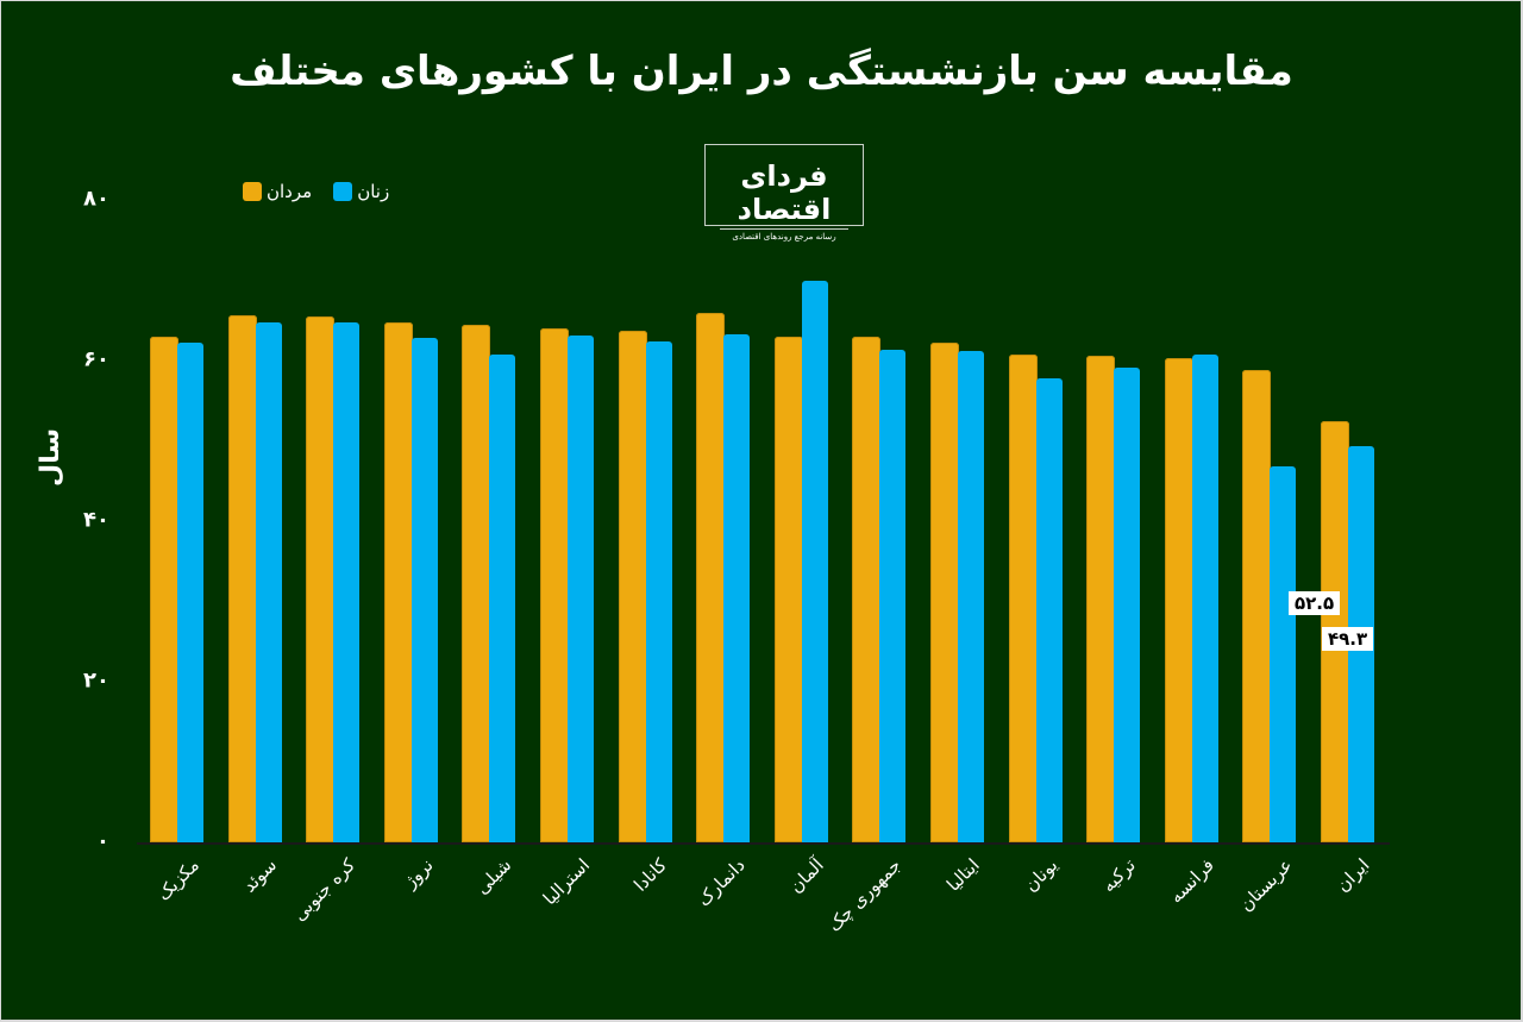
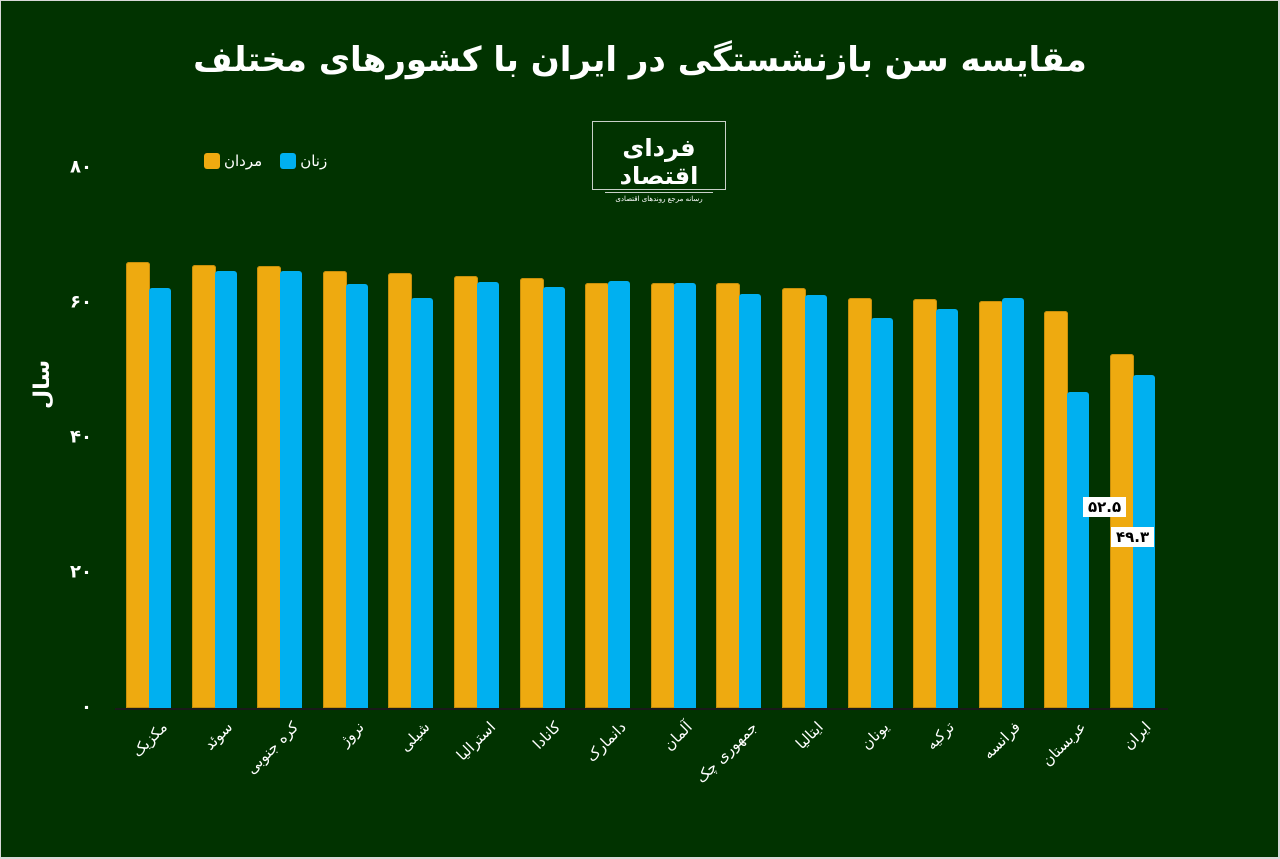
مردان/مکزیک: 63 -> 66
مردان/دانمارک: 66 -> 63
زنان/آلمان: 70 -> 63
